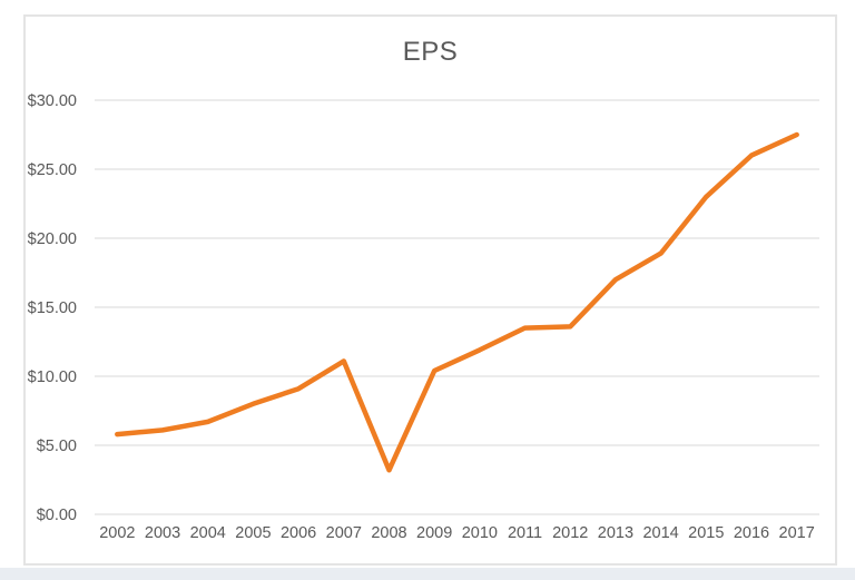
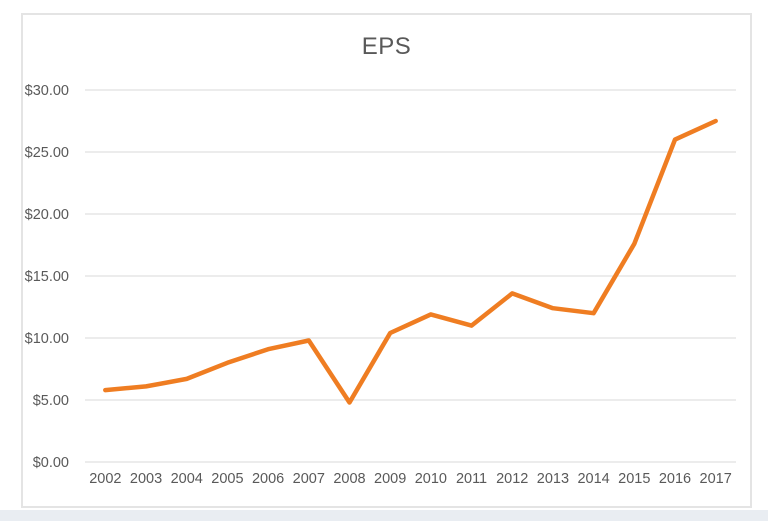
2007: $11.1 -> $9.8
2008: $3.2 -> $4.8
2011: $13.5 -> $11.0
2013: $17.0 -> $12.4
2014: $18.9 -> $12.0
2015: $23.0 -> $17.6
